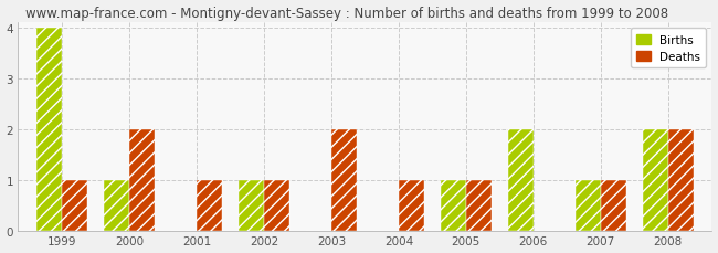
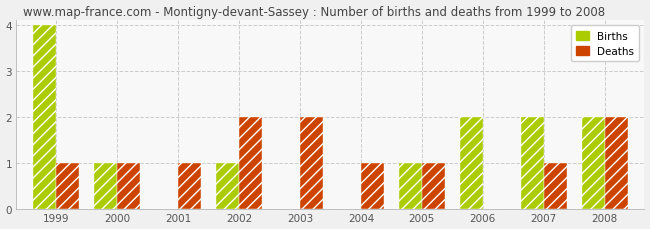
Deaths/2000: 2 -> 1
Deaths/2002: 1 -> 2
Births/2007: 1 -> 2
